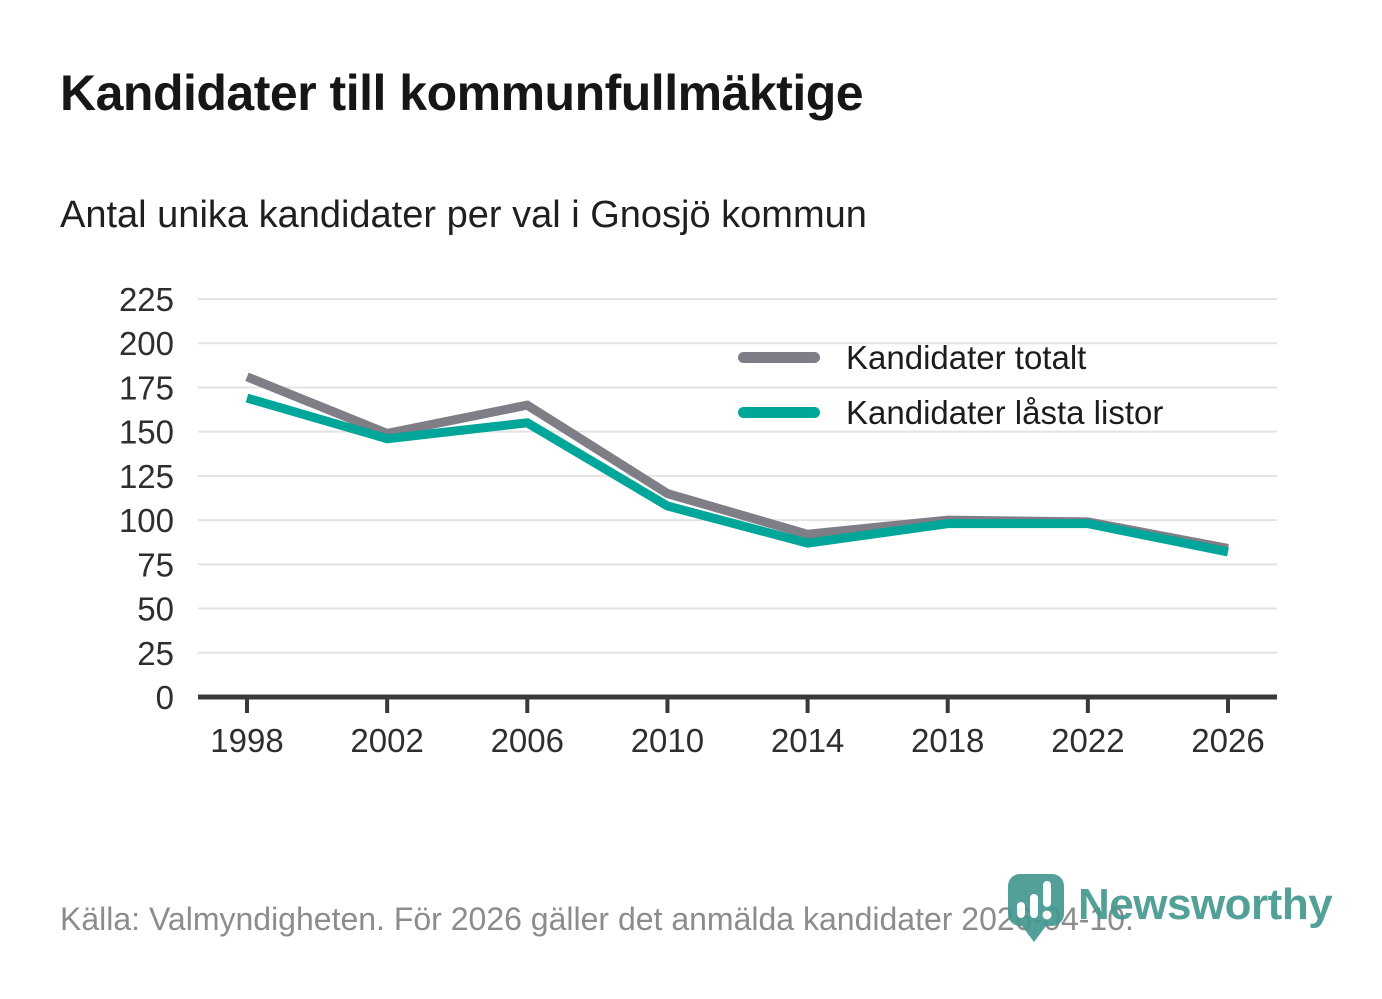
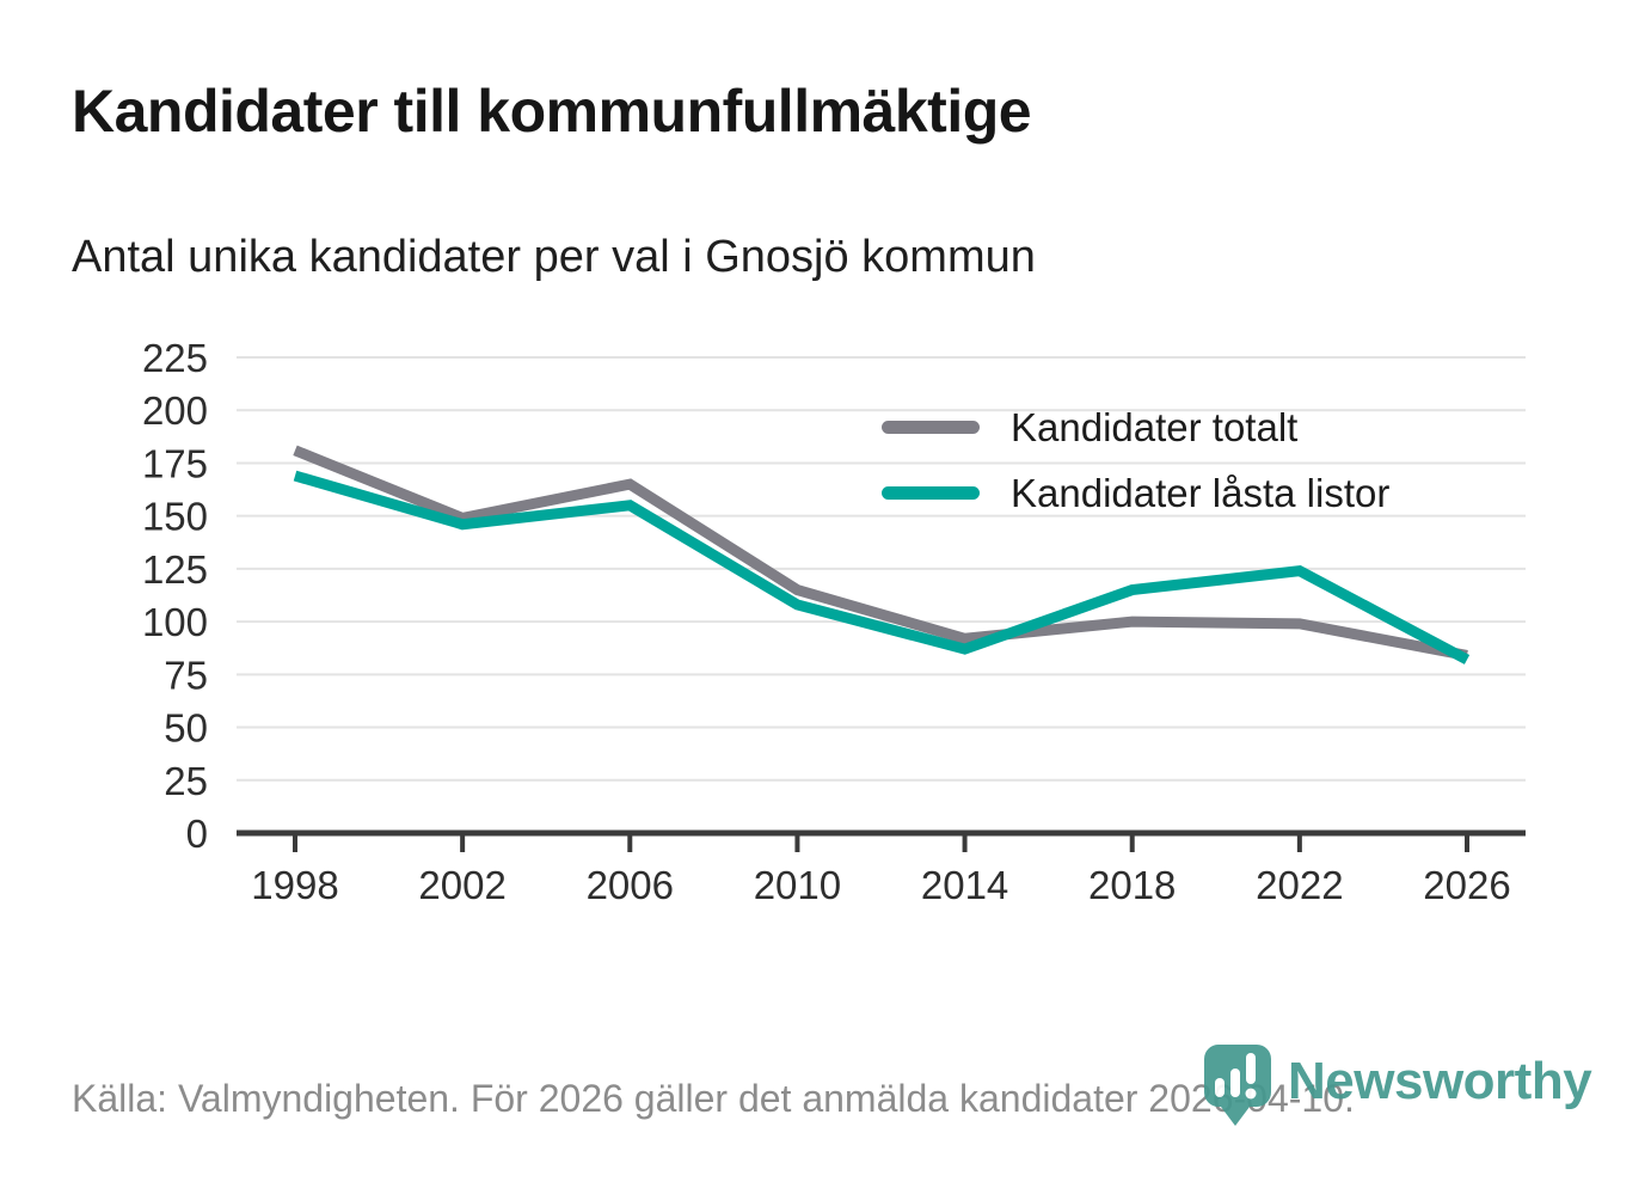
Kandidater låsta listor/2018: 98 -> 115
Kandidater låsta listor/2022: 98 -> 124
